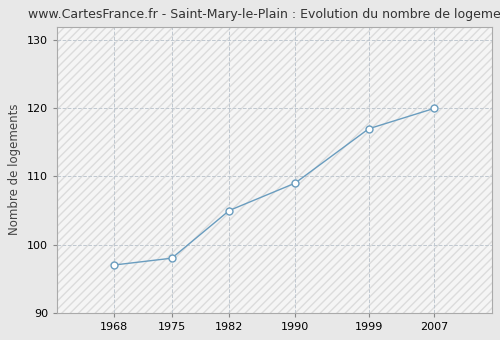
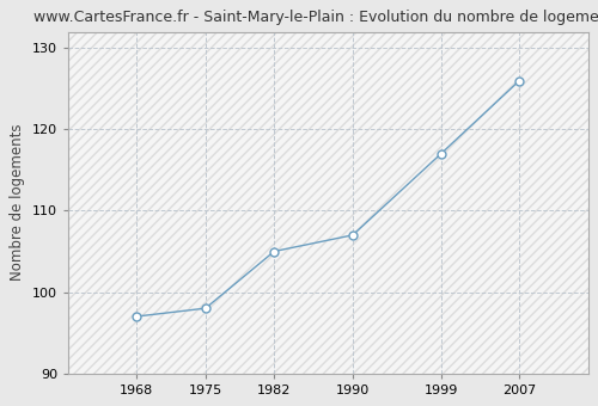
1990: 109 -> 107
2007: 120 -> 126
